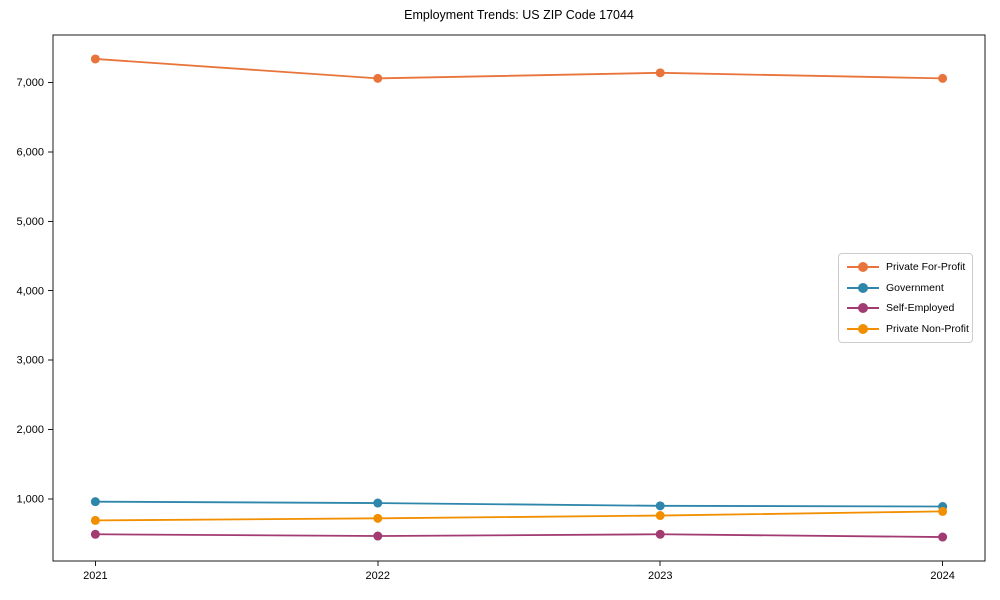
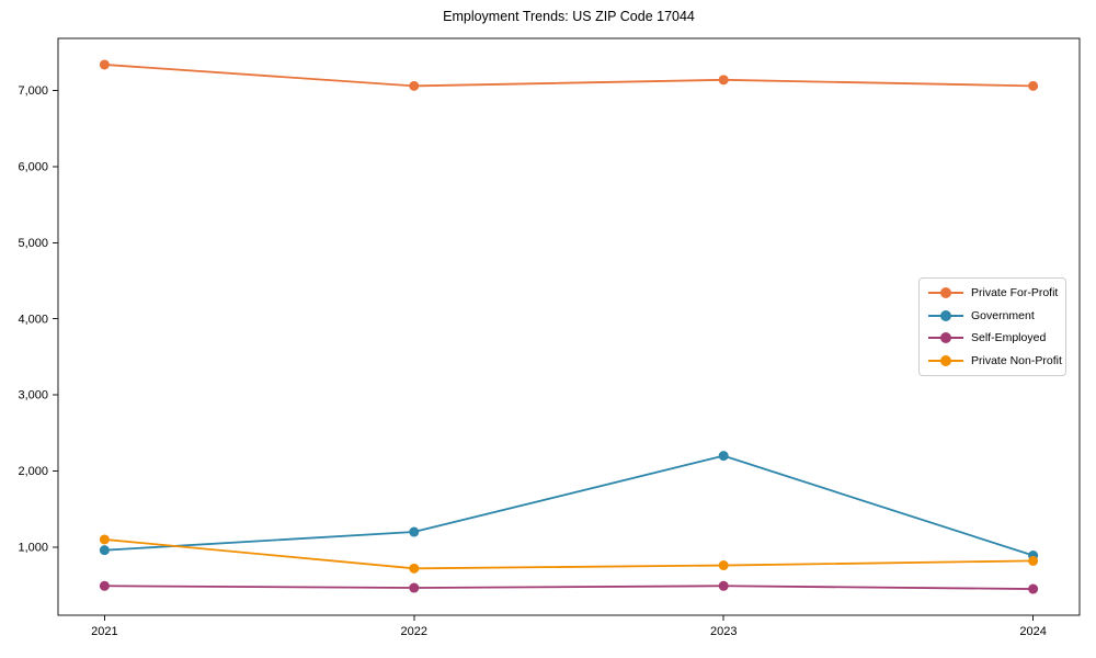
Private Non-Profit/2021: 700 -> 1100
Government/2022: 900 -> 1200
Government/2023: 900 -> 2200
